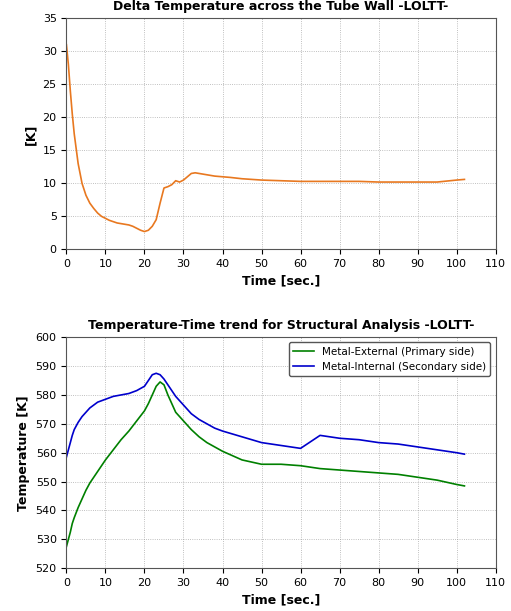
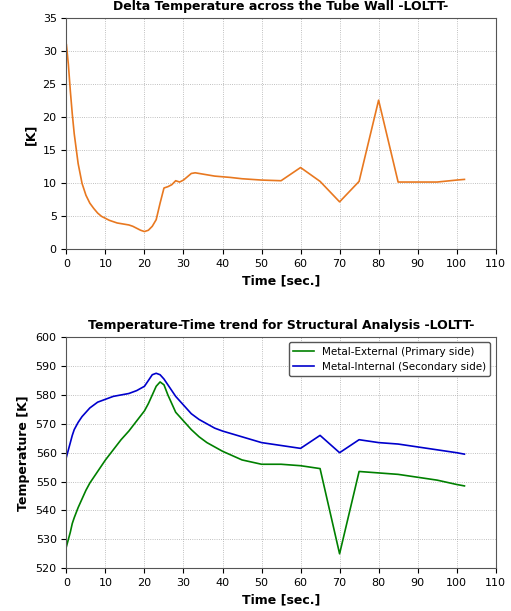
Delta Temperature across the Tube Wall -LOLTT-/60: 10.3 -> 12.4
Delta Temperature across the Tube Wall -LOLTT-/70: 10.3 -> 7.2
Delta Temperature across the Tube Wall -LOLTT-/80: 10.2 -> 22.6
Temperature-Time trend for Structural Analysis -LOLTT-/Metal-External (Primary side)/70: 554.0 -> 525.0
Temperature-Time trend for Structural Analysis -LOLTT-/Metal-Internal (Secondary side)/70: 565.0 -> 560.0
